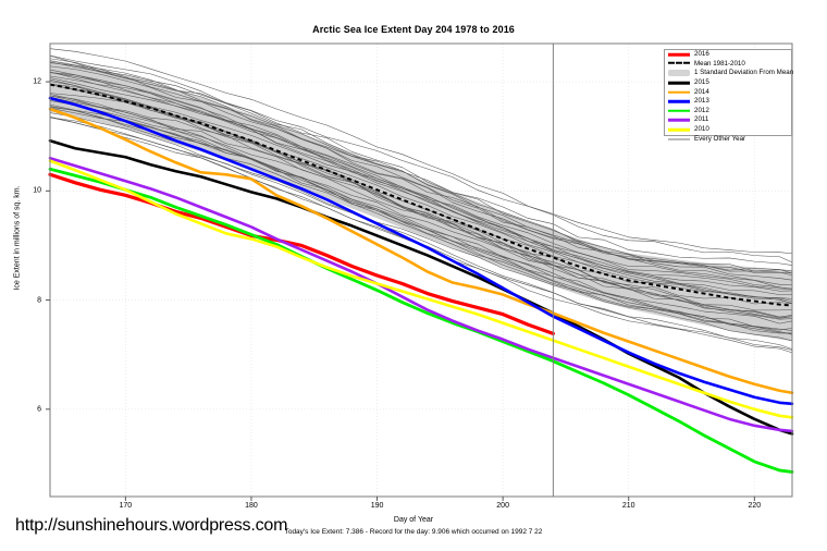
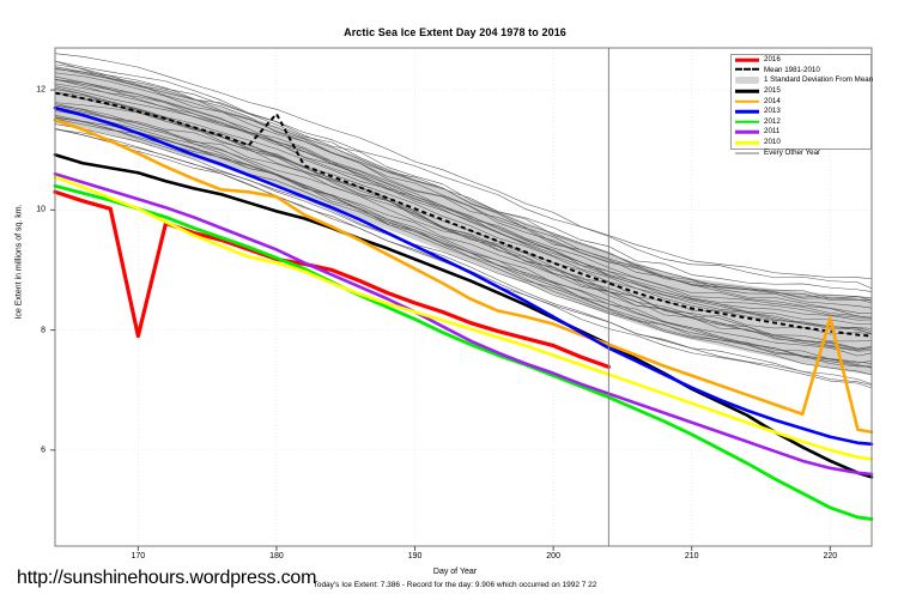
2016/170: 9.9 -> 7.9
Mean 1981-2010/180: 10.9 -> 11.6
2014/220: 6.5 -> 8.2
